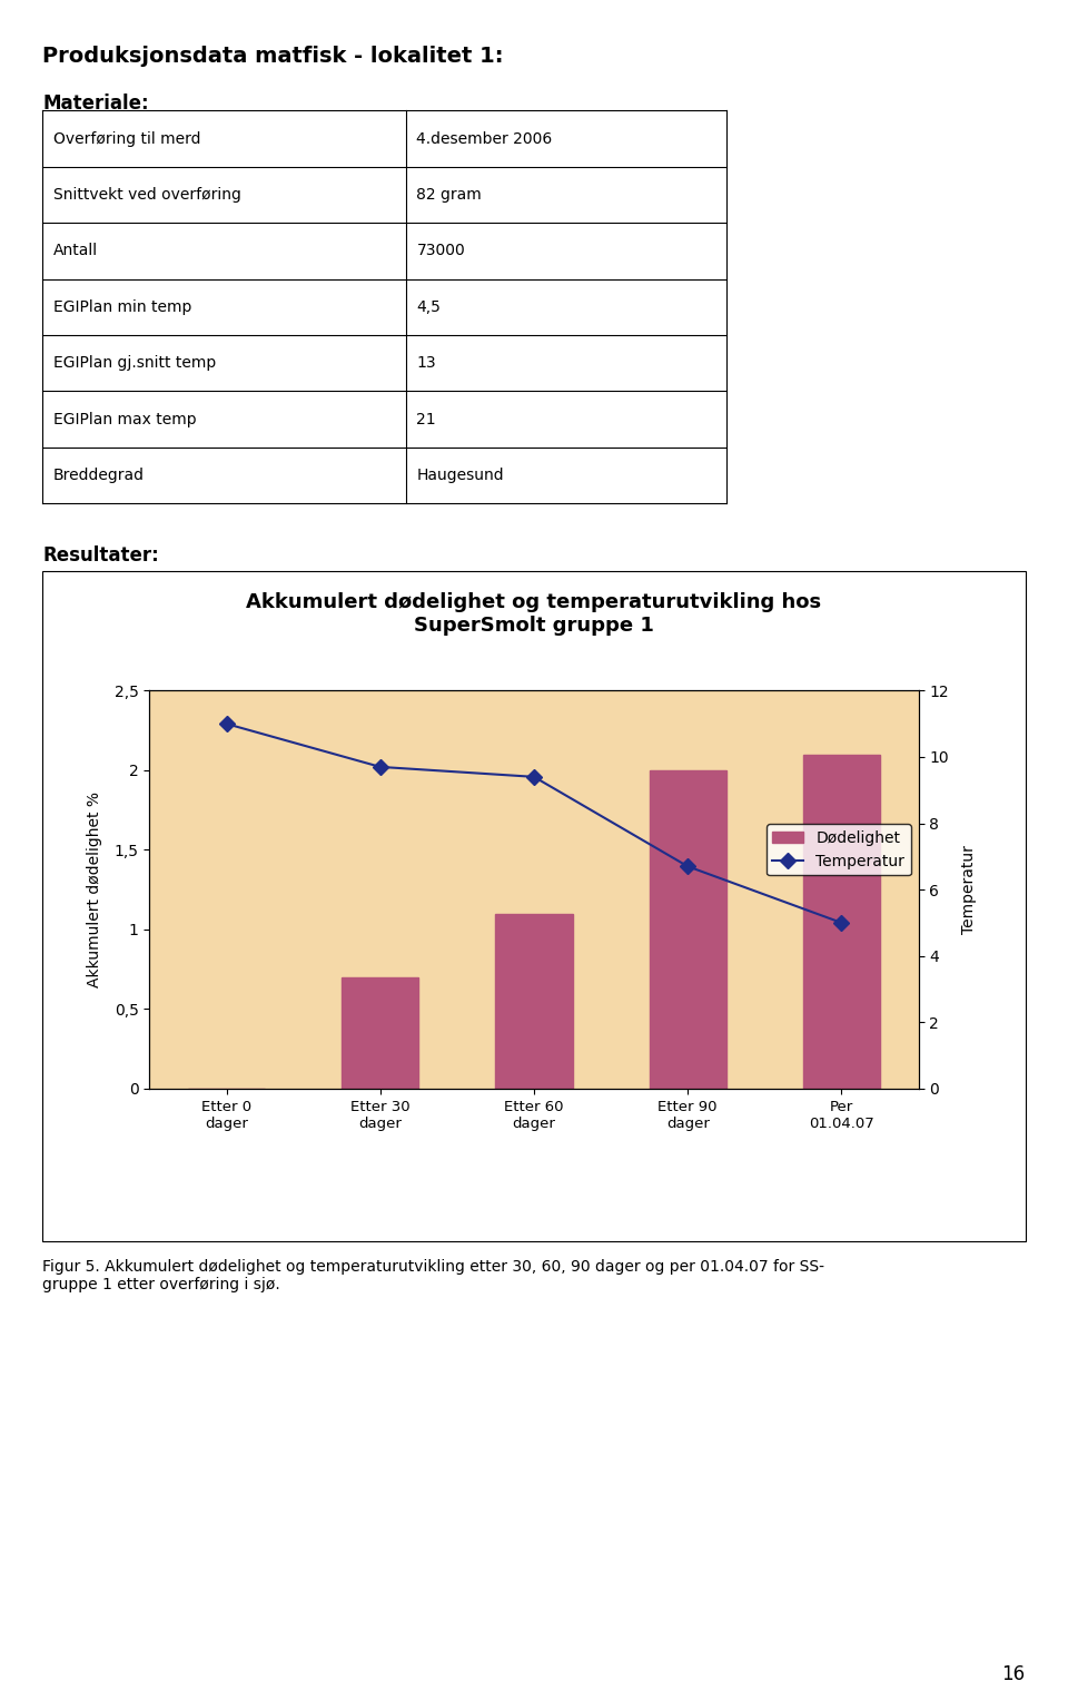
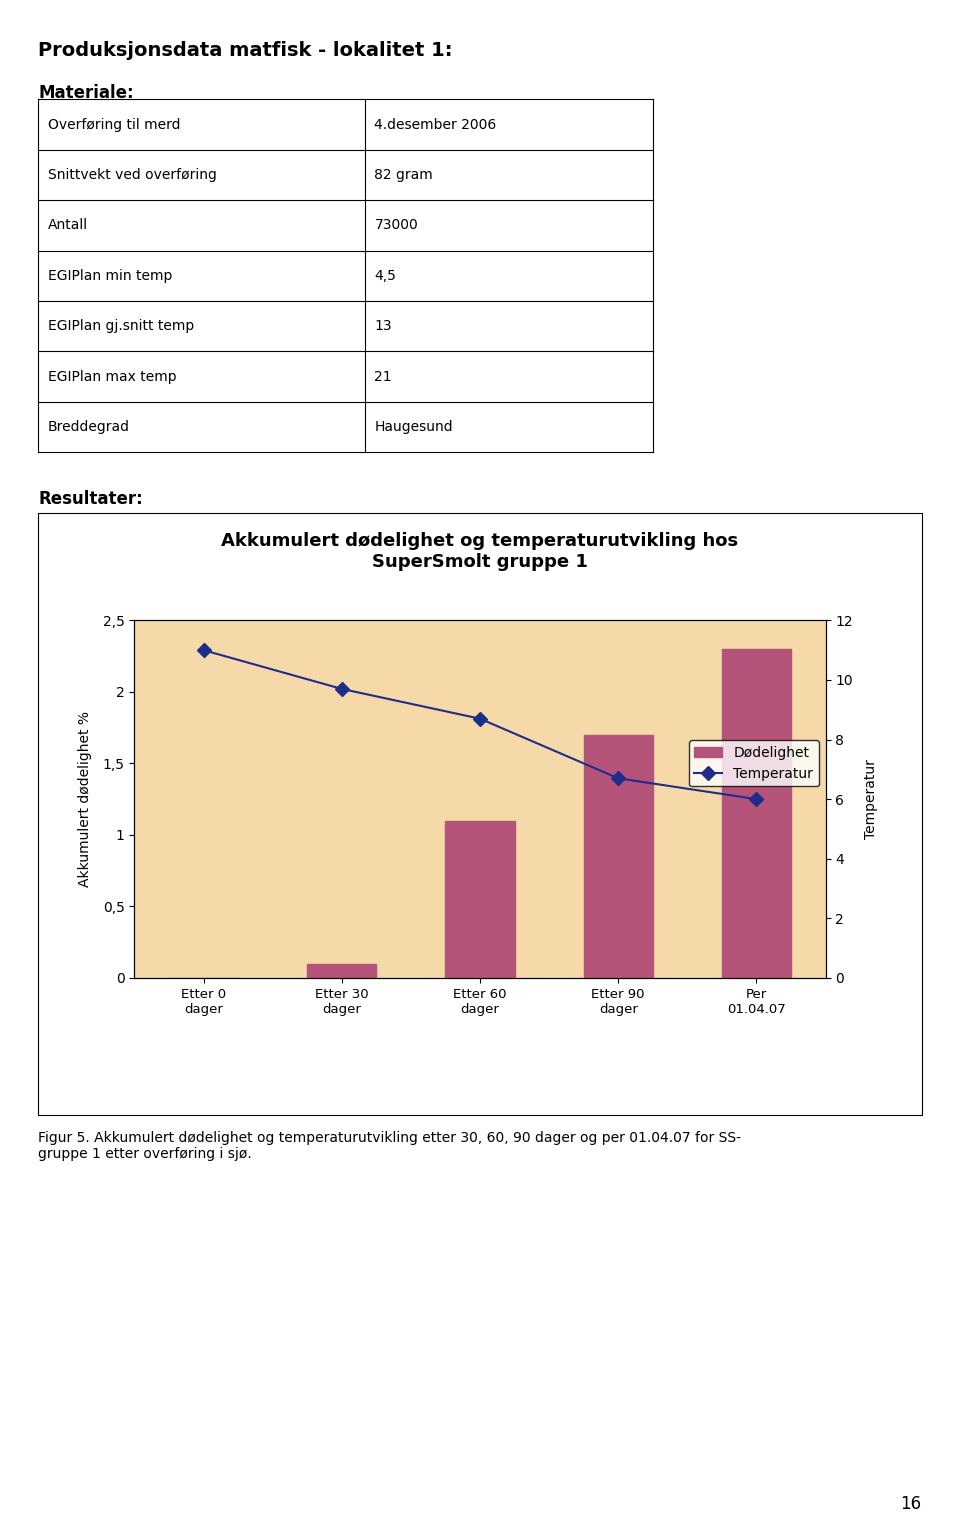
Dødelighet/Etter 30 dager: 0,7 -> 0,1
Temperatur/Etter 60 dager: 9.4 -> 8.7
Dødelighet/Etter 90 dager: 2,0 -> 1,7
Dødelighet/Per 01.04.07: 2,1 -> 2,3
Temperatur/Per 01.04.07: 5.0 -> 6.0
